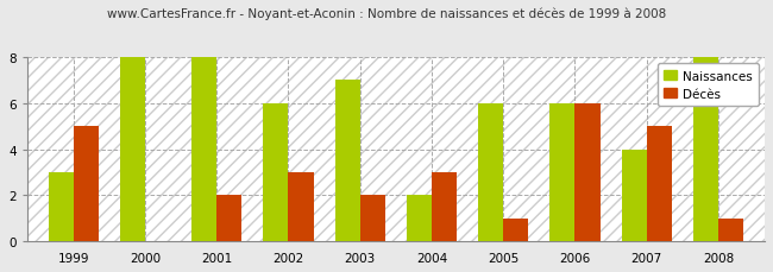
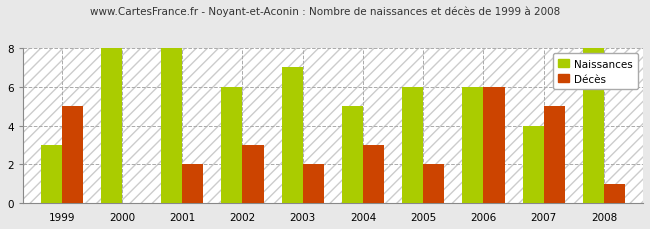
Naissances/2004: 2 -> 5
Décès/2005: 1 -> 2
